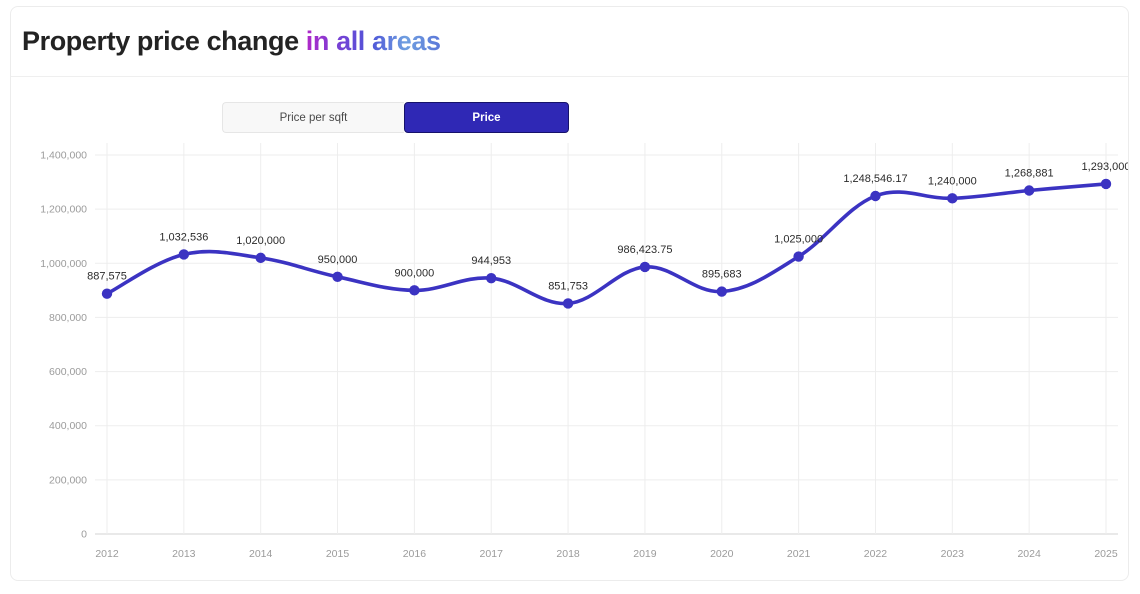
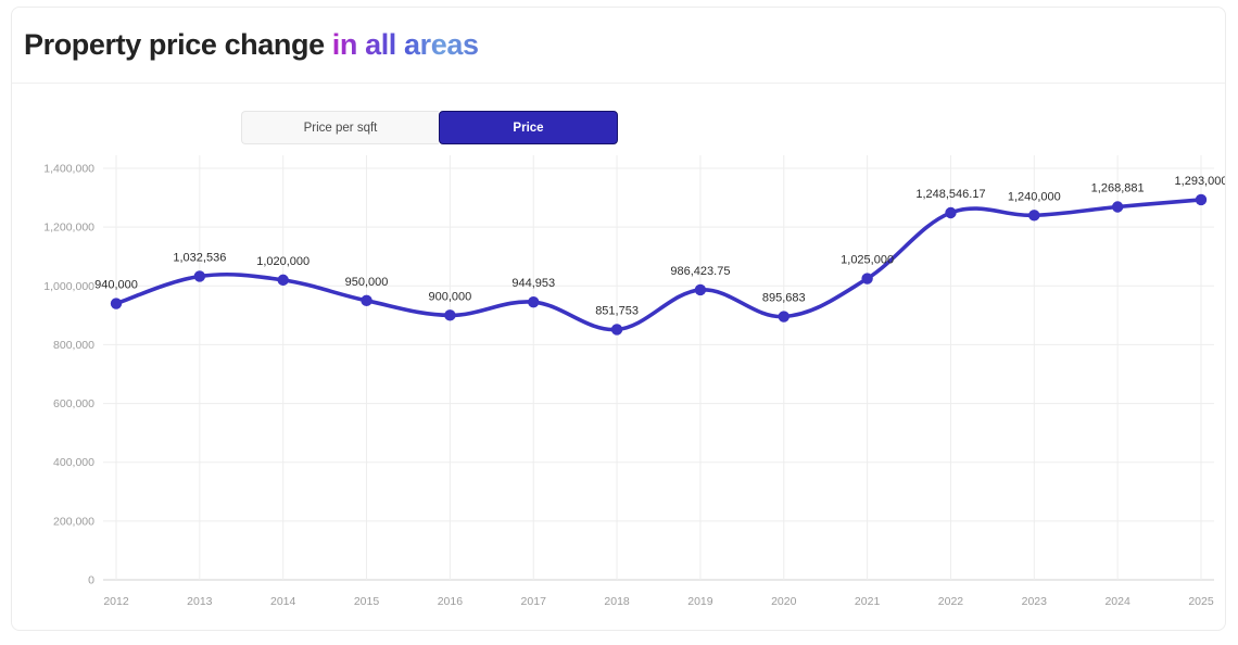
2012: 887,575 -> 940,000
